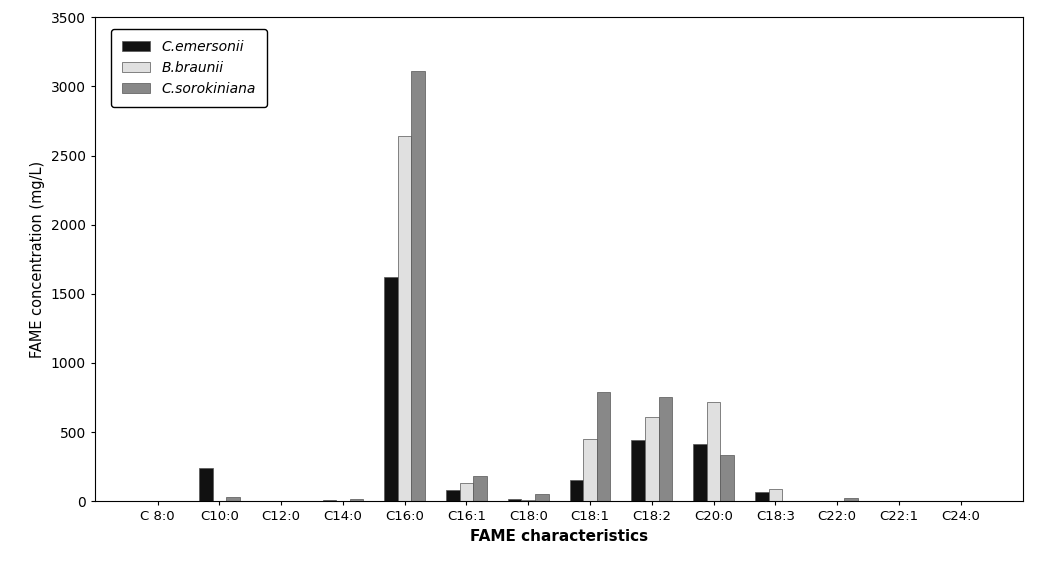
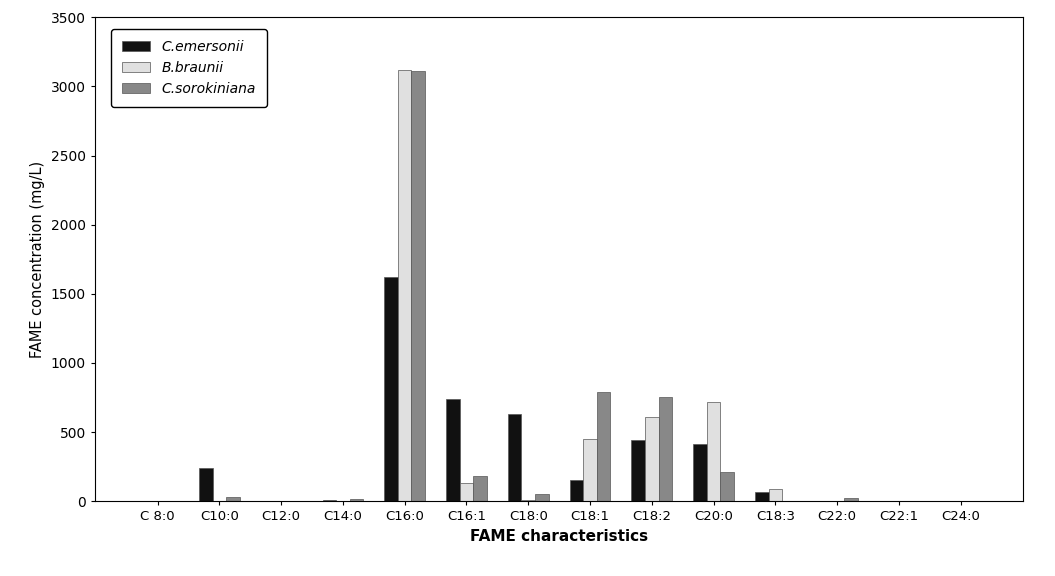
B.braunii/C16:0: 2640 -> 3120
C.emersonii/C16:1: 80 -> 740
C.emersonii/C18:0: 20 -> 630
C.sorokiniana/C20:0: 340 -> 210
